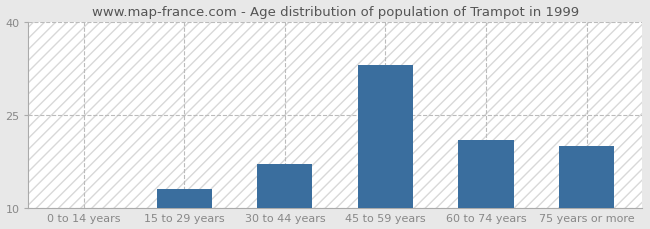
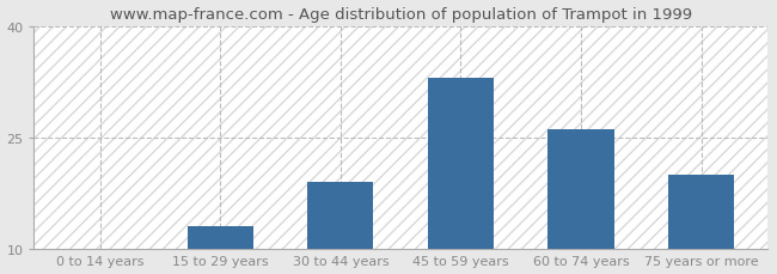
30 to 44 years: 17 -> 19
60 to 74 years: 21 -> 26
